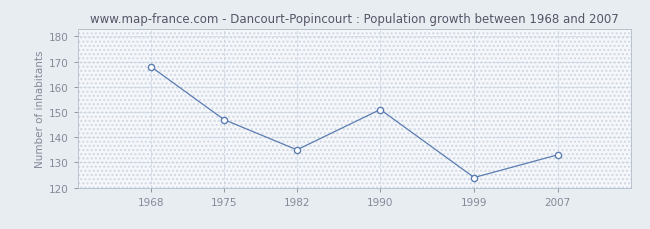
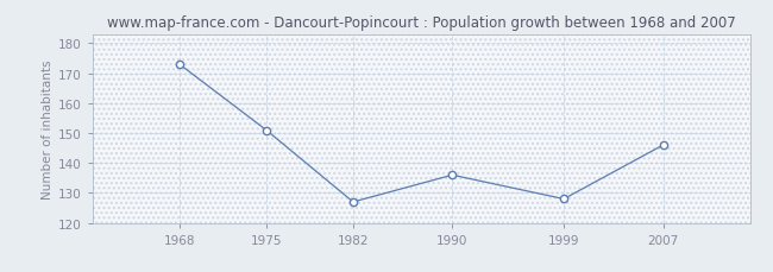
1968: 168 -> 173
1975: 147 -> 151
1982: 135 -> 127
1990: 151 -> 136
1999: 124 -> 128
2007: 133 -> 146
